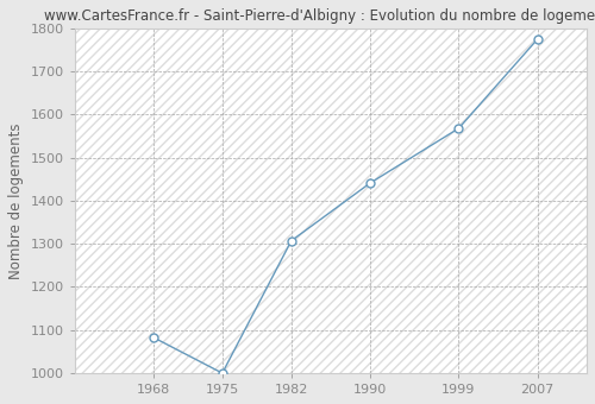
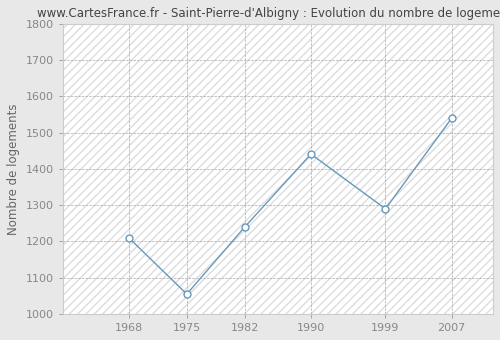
1968: 1083 -> 1210
1975: 1000 -> 1055
1982: 1307 -> 1240
1999: 1568 -> 1290
2007: 1775 -> 1540
